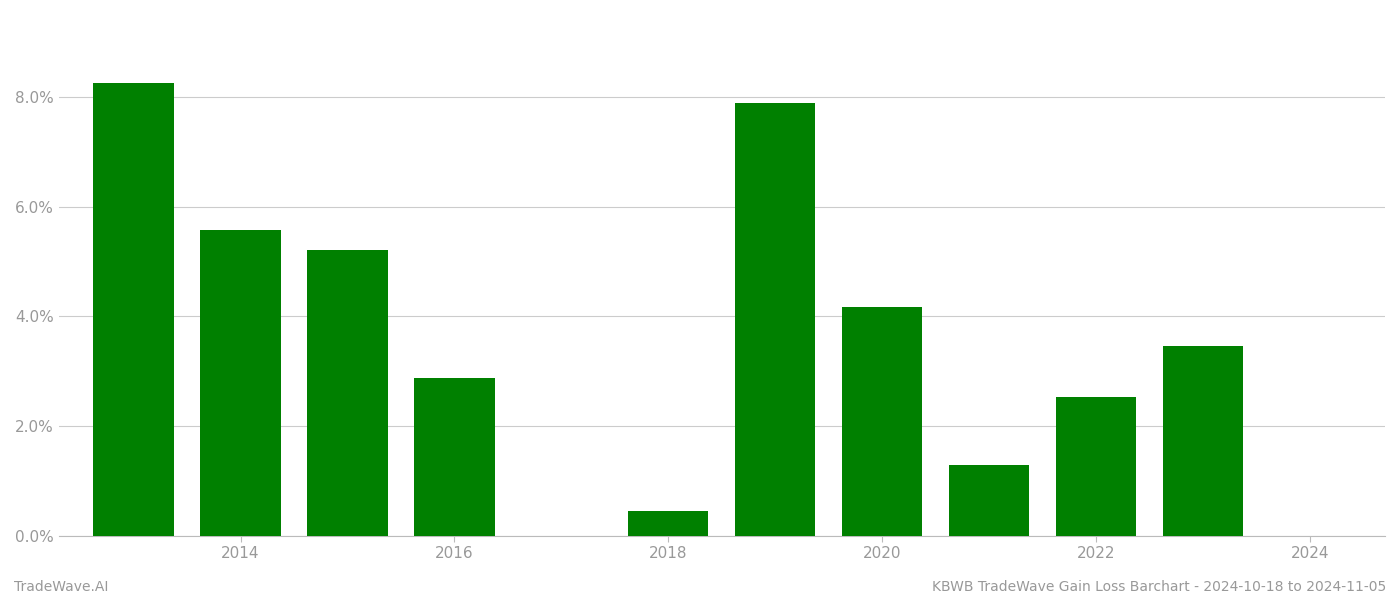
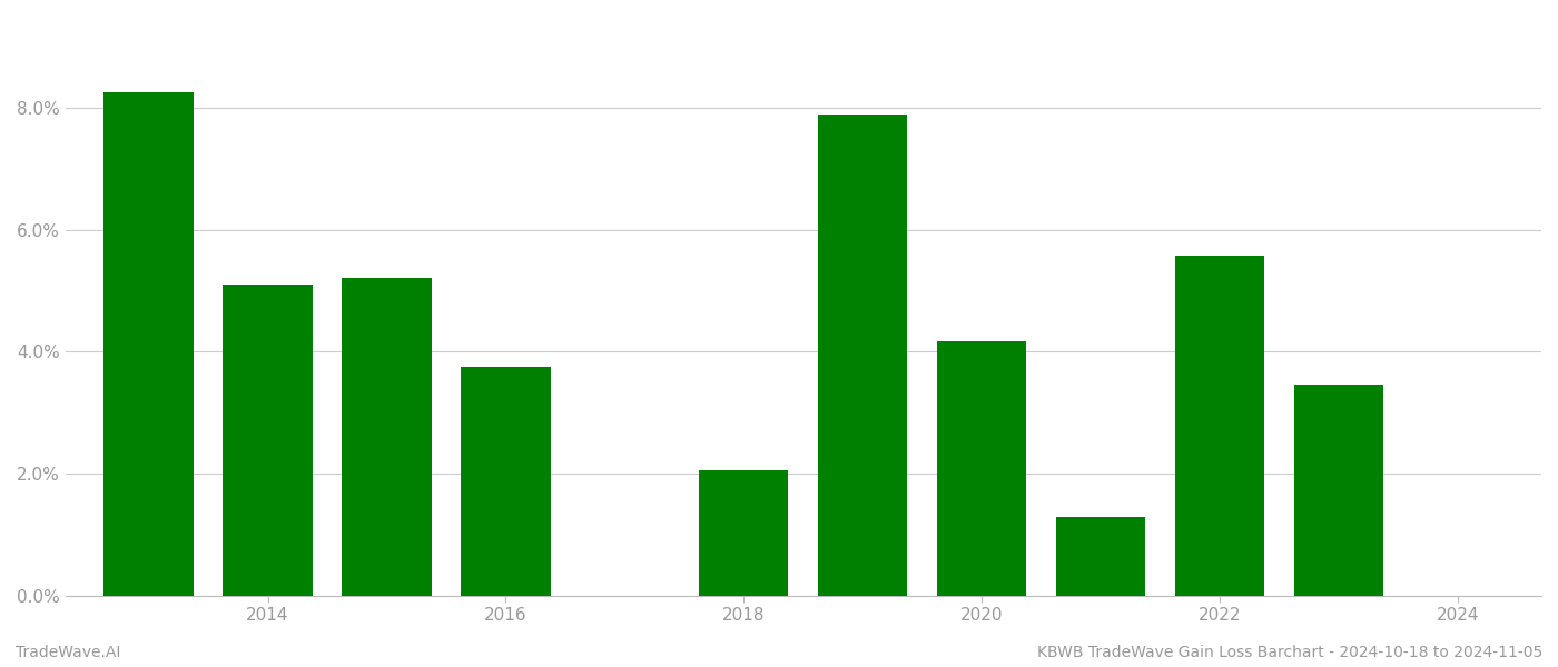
2014: 5.57% -> 5.10%
2016: 2.88% -> 3.76%
2018: 0.45% -> 2.06%
2022: 2.52% -> 5.58%
